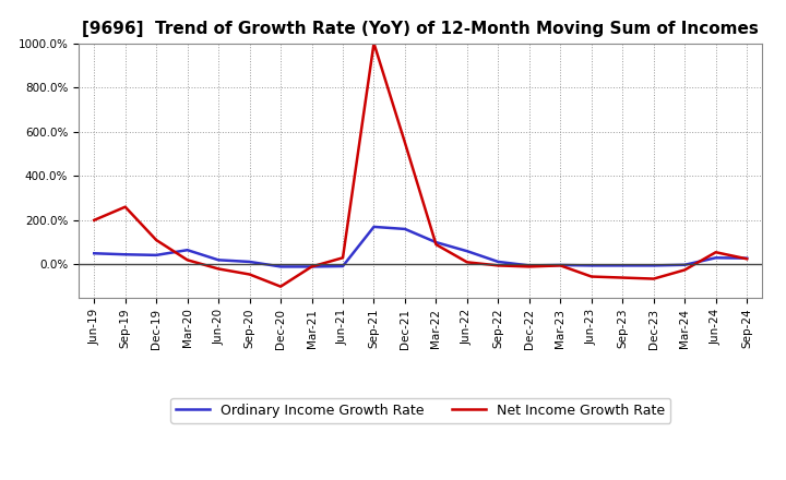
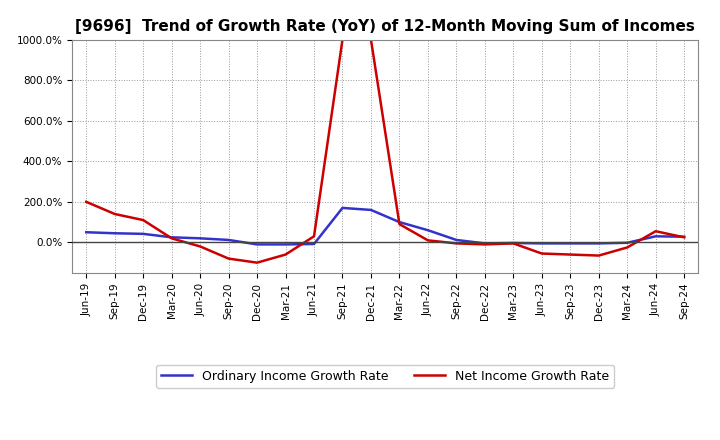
Net Income Growth Rate/Sep-19: 260% -> 140%
Ordinary Income Growth Rate/Mar-20: 65% -> 25%
Net Income Growth Rate/Sep-20: -45% -> -80%
Net Income Growth Rate/Mar-21: -10% -> -60%
Net Income Growth Rate/Dec-21: 550% -> 1000%
